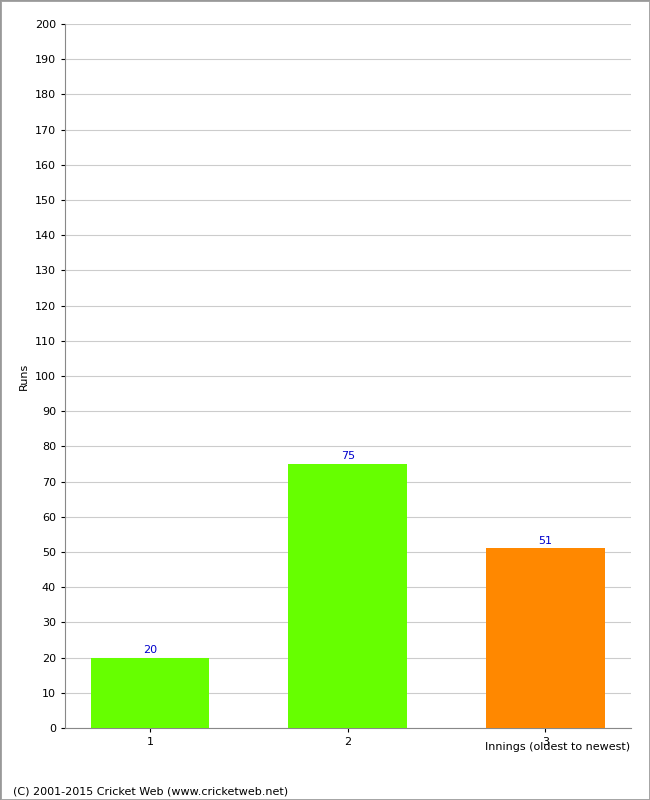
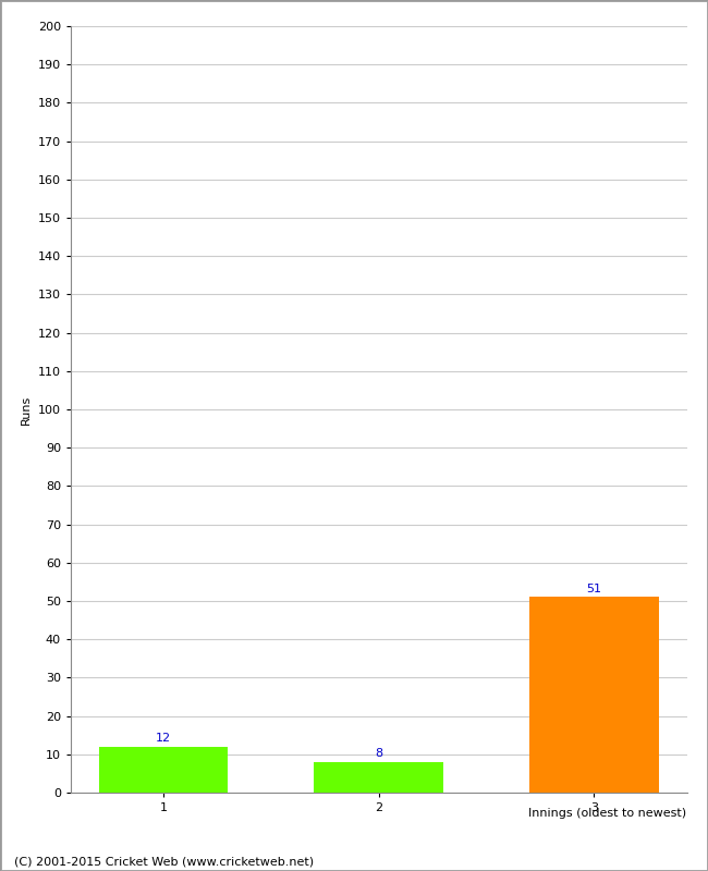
1: 20 -> 12
2: 75 -> 8
